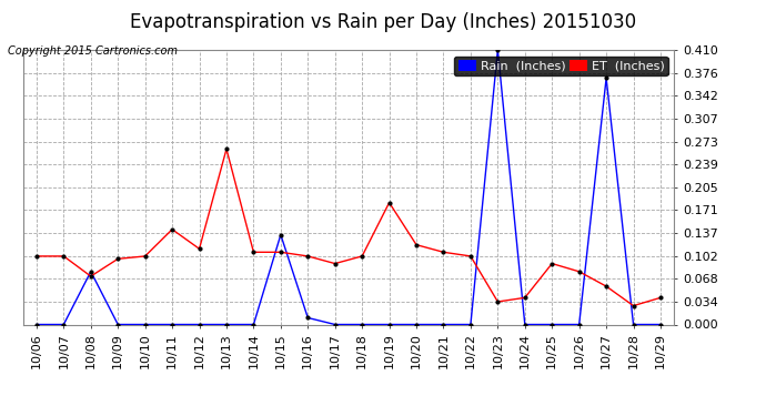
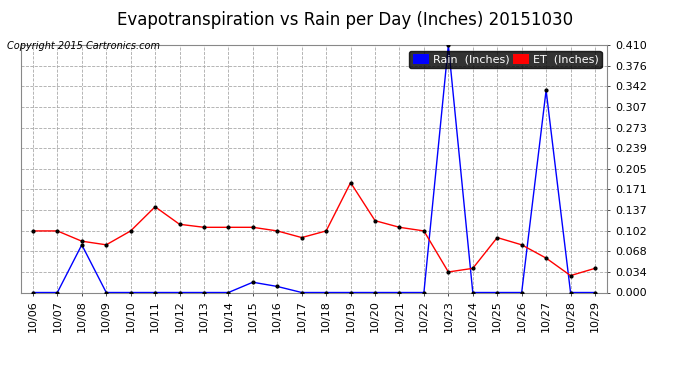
ET (Inches)/10/08: 0.072 -> 0.085
ET (Inches)/10/09: 0.098 -> 0.079
ET (Inches)/10/13: 0.262 -> 0.108
Rain (Inches)/10/15: 0.134 -> 0.017
Rain (Inches)/10/27: 0.368 -> 0.335
